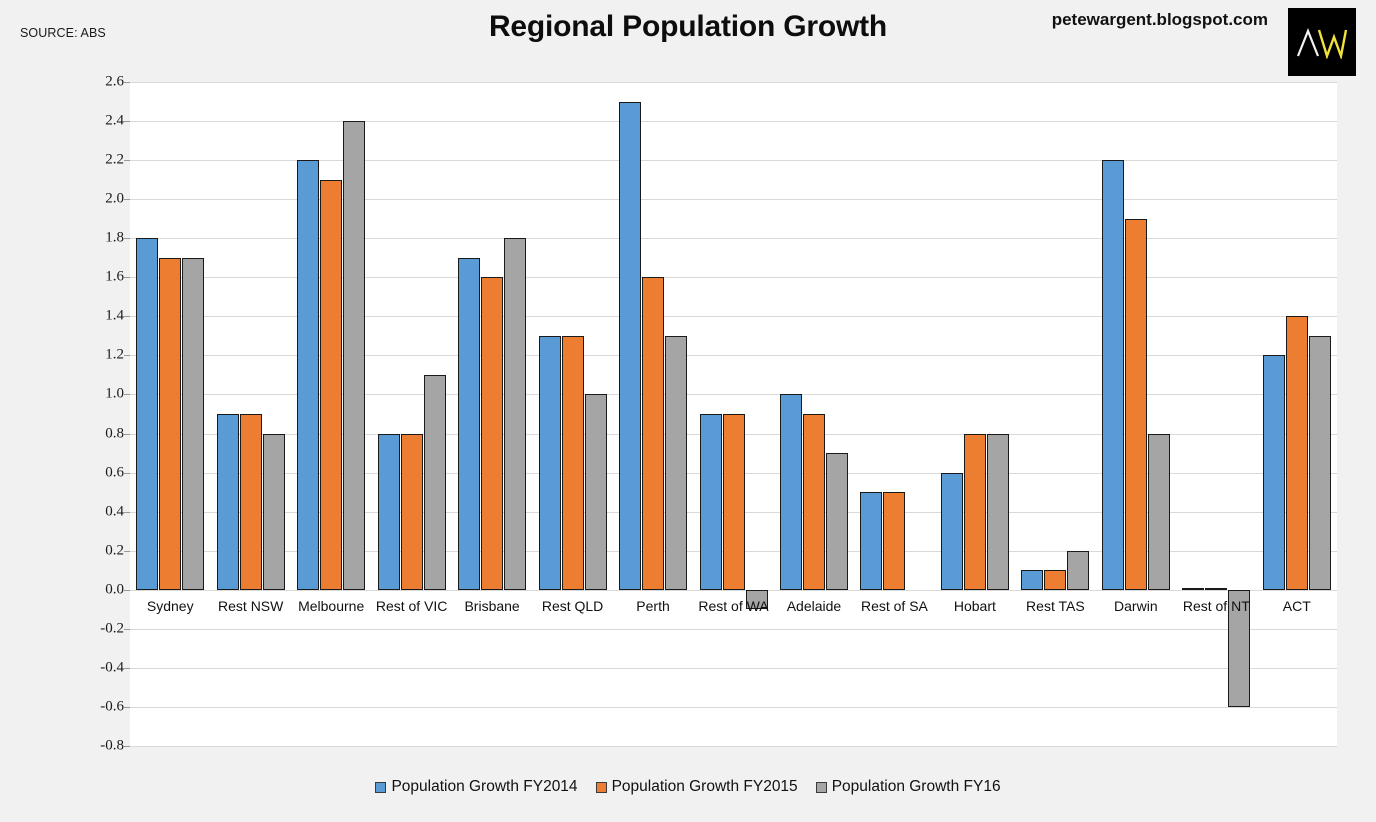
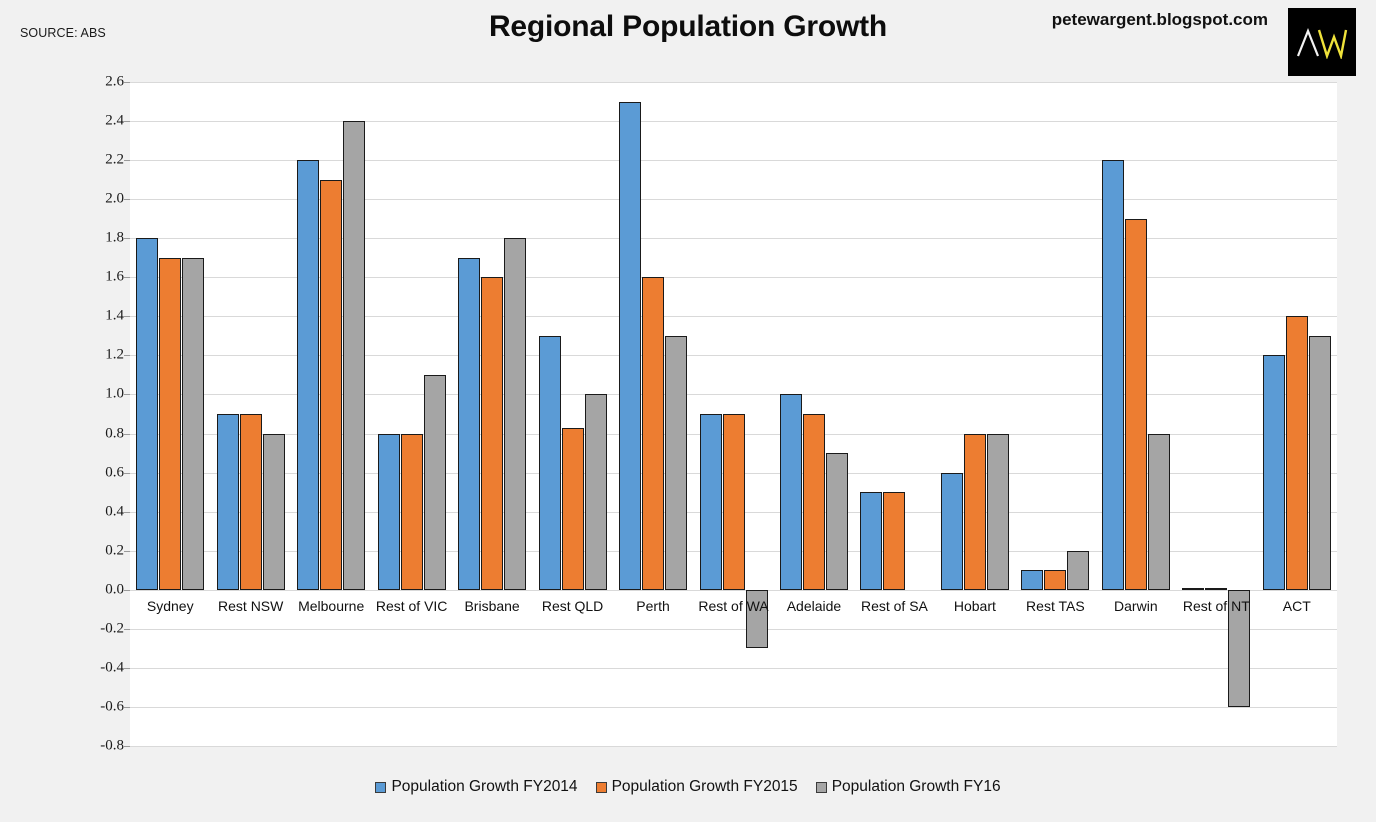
Population Growth FY2015/Rest QLD: 1.30 -> 0.83
Population Growth FY16/Rest of WA: -0.1 -> -0.3
